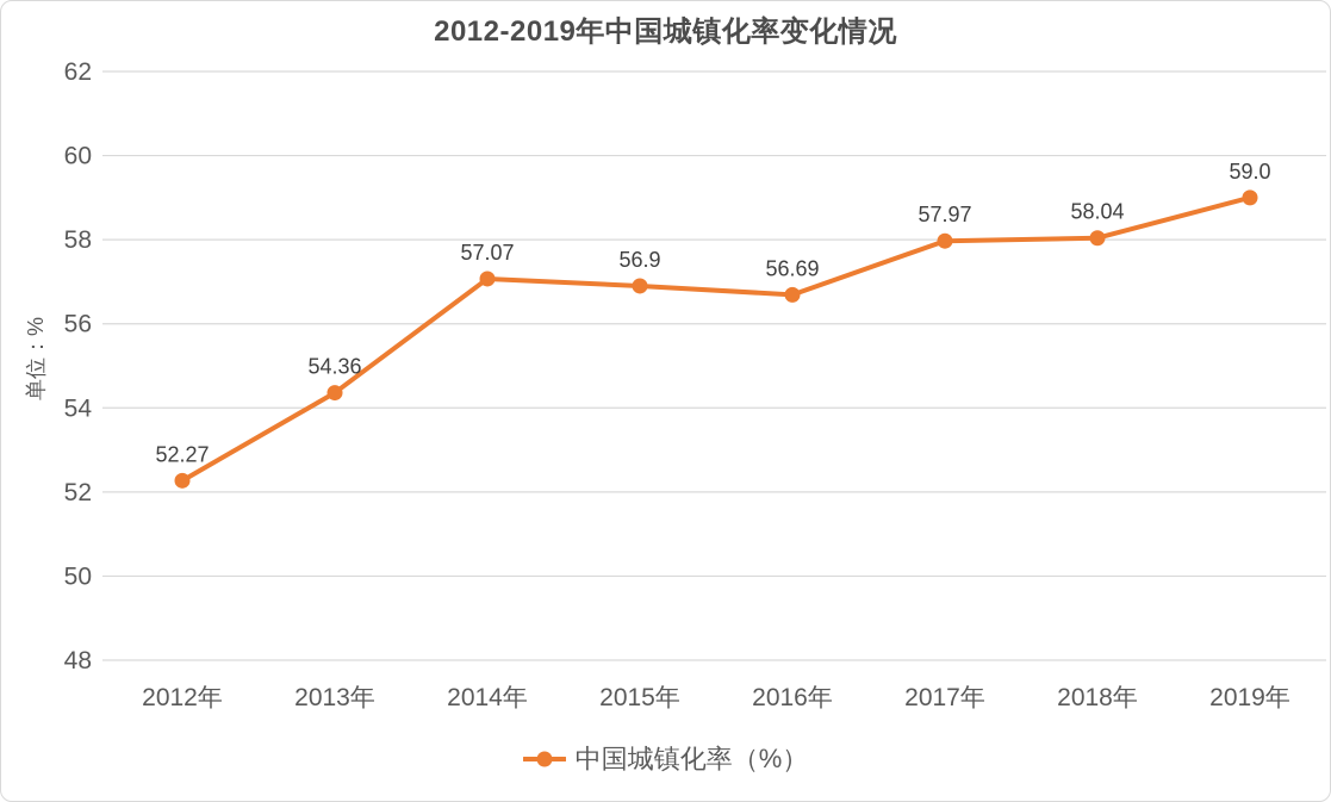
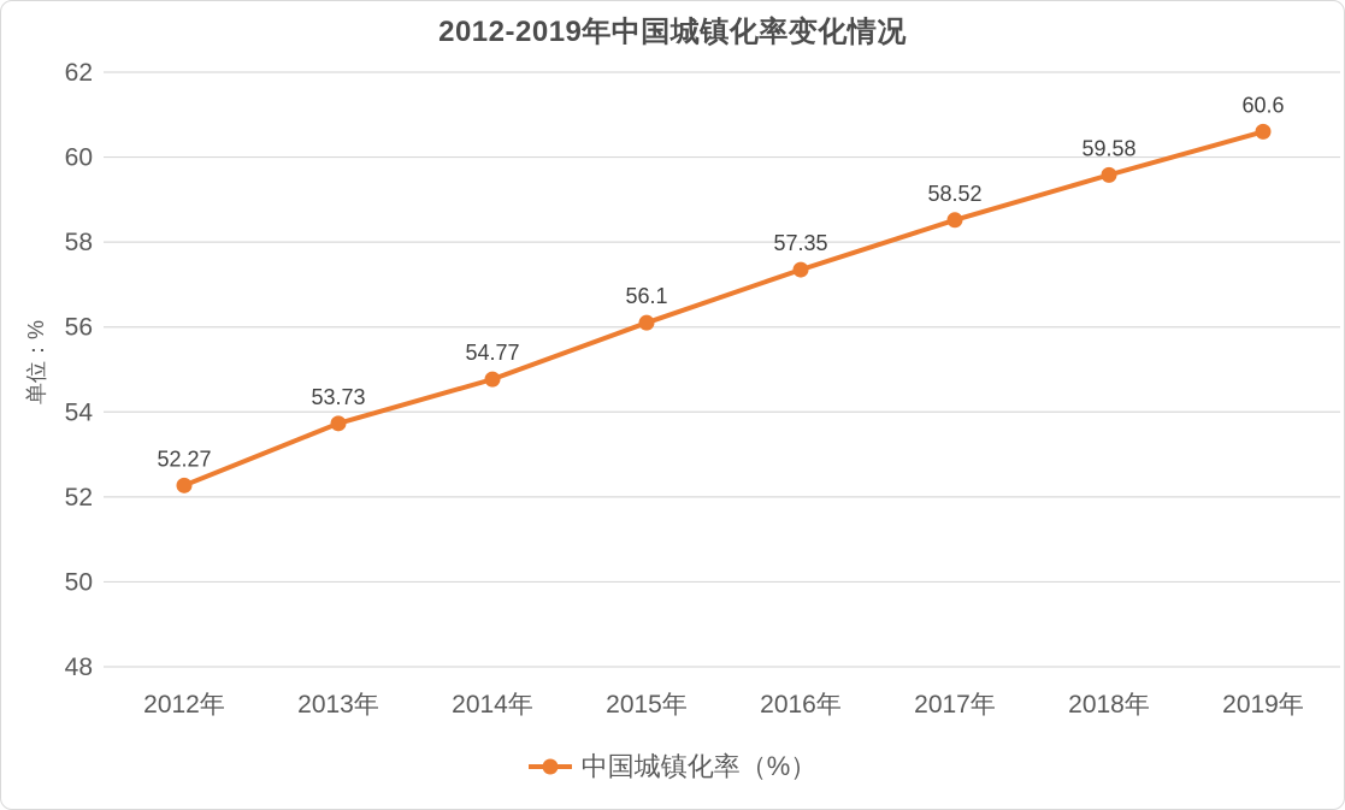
2013年: 54.36 -> 53.73
2014年: 57.07 -> 54.77
2015年: 56.9 -> 56.1
2016年: 56.69 -> 57.35
2017年: 57.97 -> 58.52
2018年: 58.04 -> 59.58
2019年: 59.0 -> 60.6
